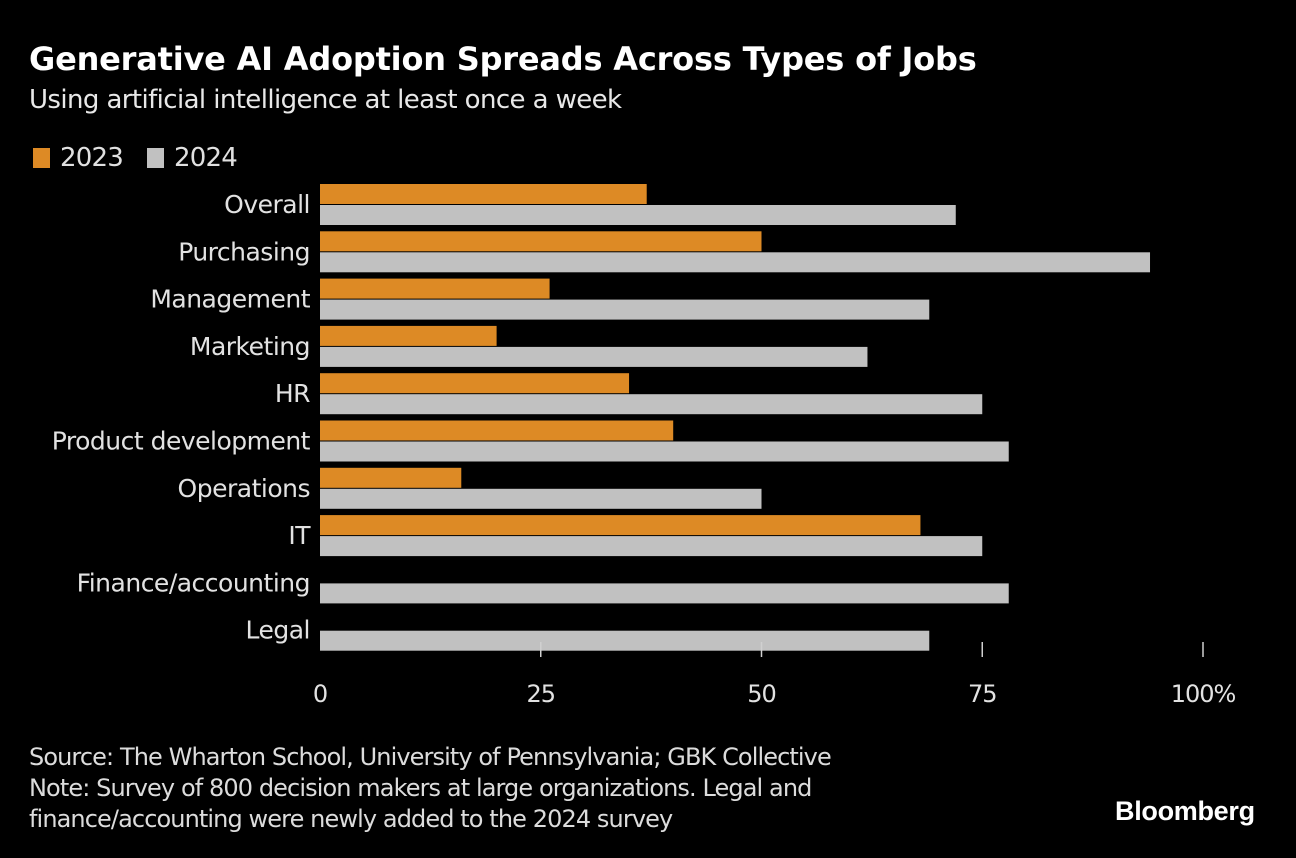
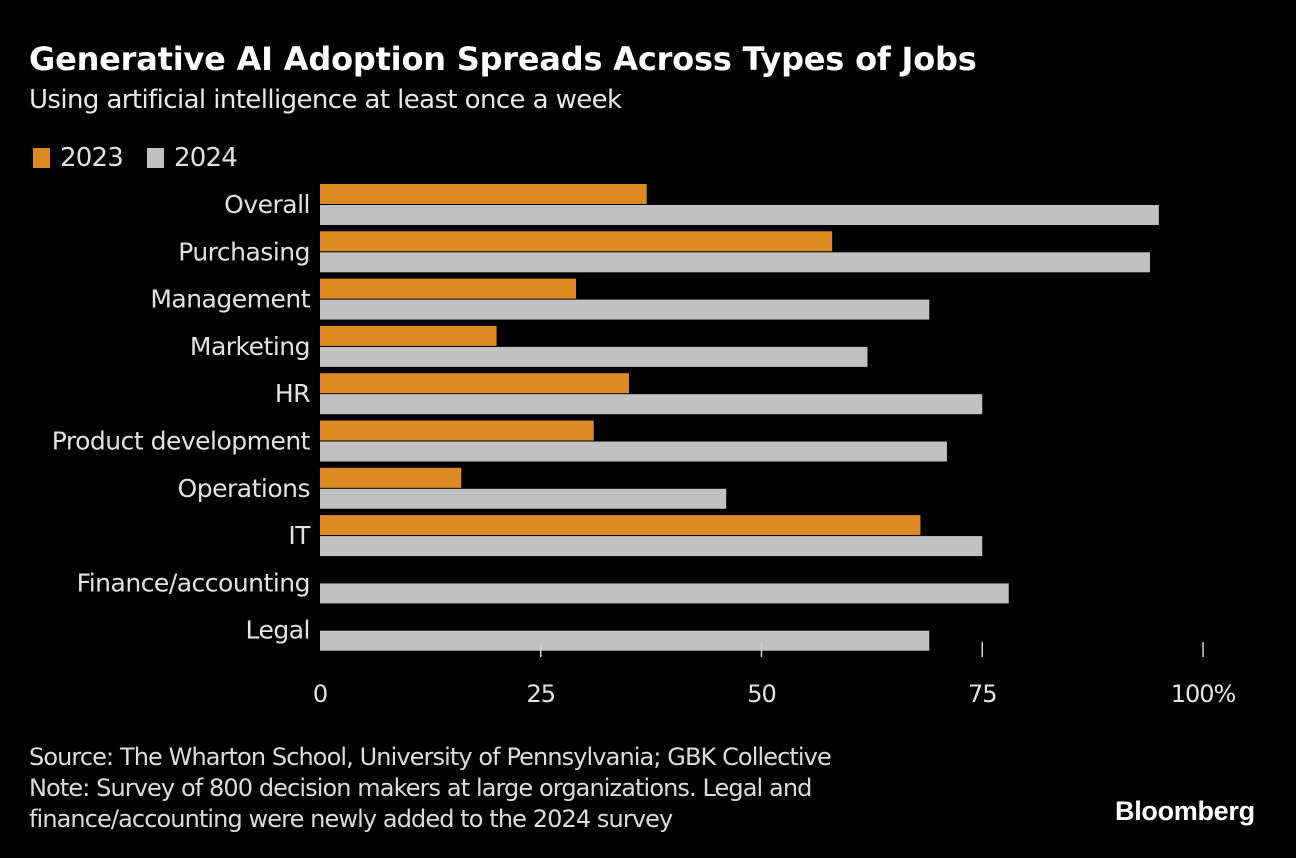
2024/Overall: 72% -> 95%
2023/Purchasing: 50% -> 58%
2023/Management: 26% -> 29%
2023/Product development: 40% -> 31%
2024/Product development: 78% -> 71%
2024/Operations: 50% -> 46%
